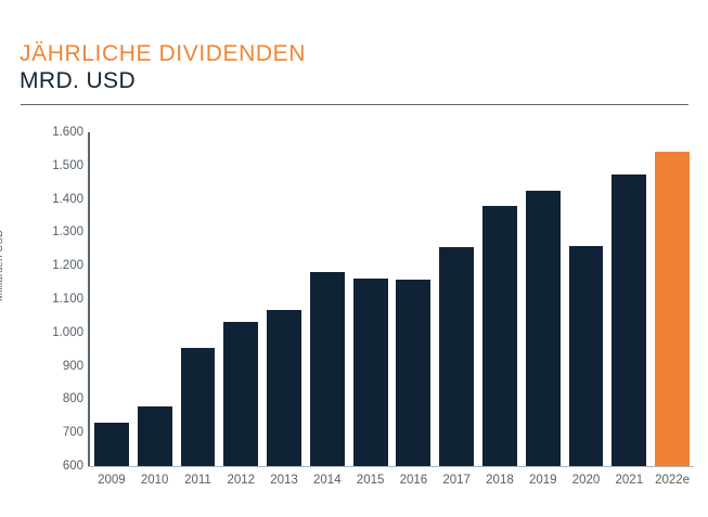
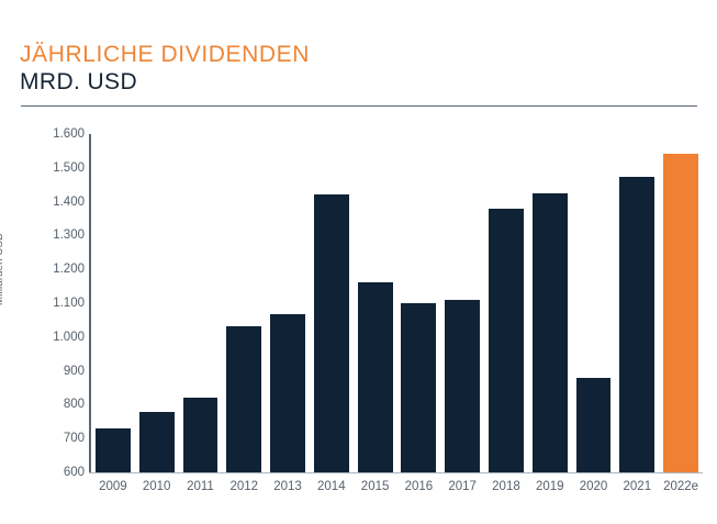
2011: 960 -> 820
2014: 1180 -> 1420
2016: 1160 -> 1100
2017: 1260 -> 1110
2020: 1260 -> 880
